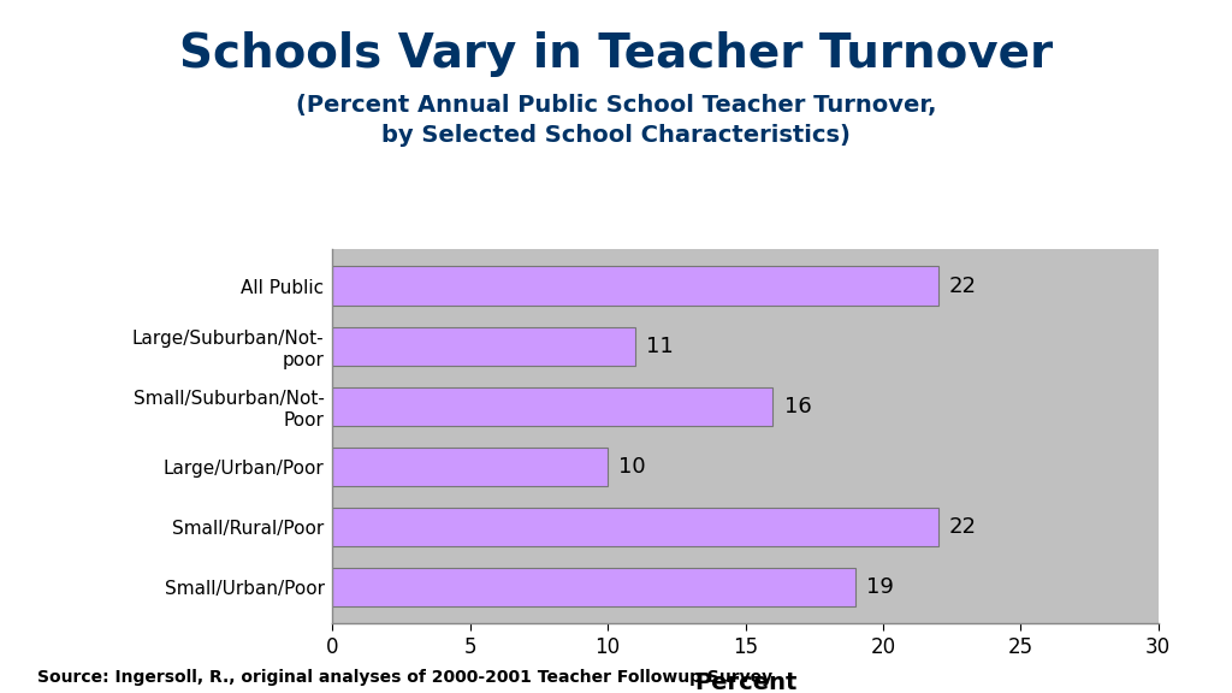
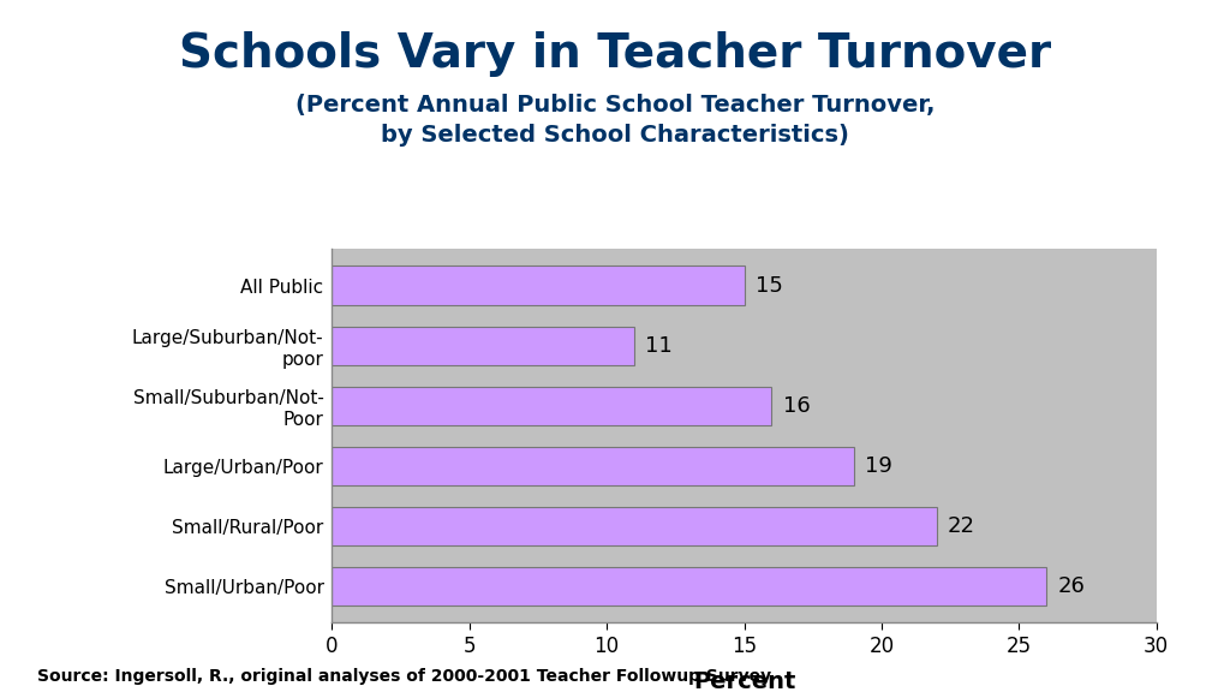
All Public: 22 -> 15
Large/Urban/Poor: 10 -> 19
Small/Urban/Poor: 19 -> 26
